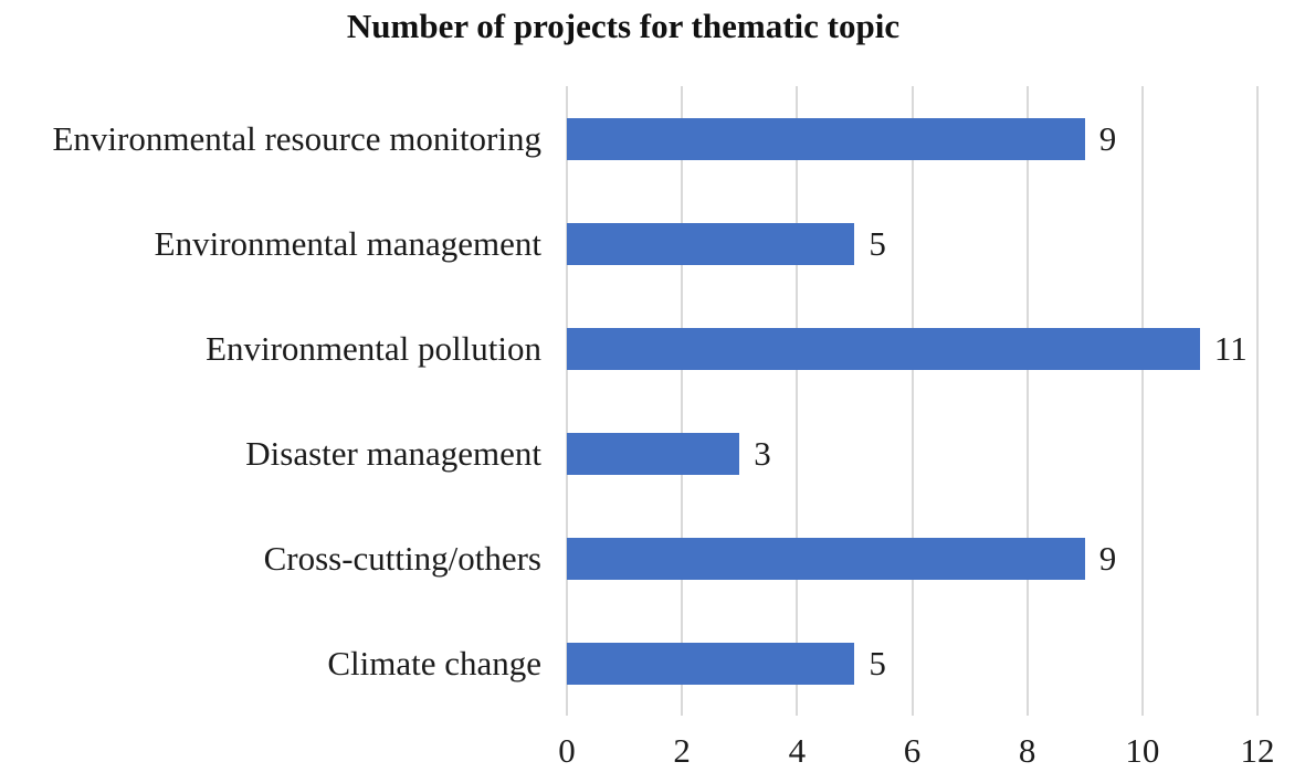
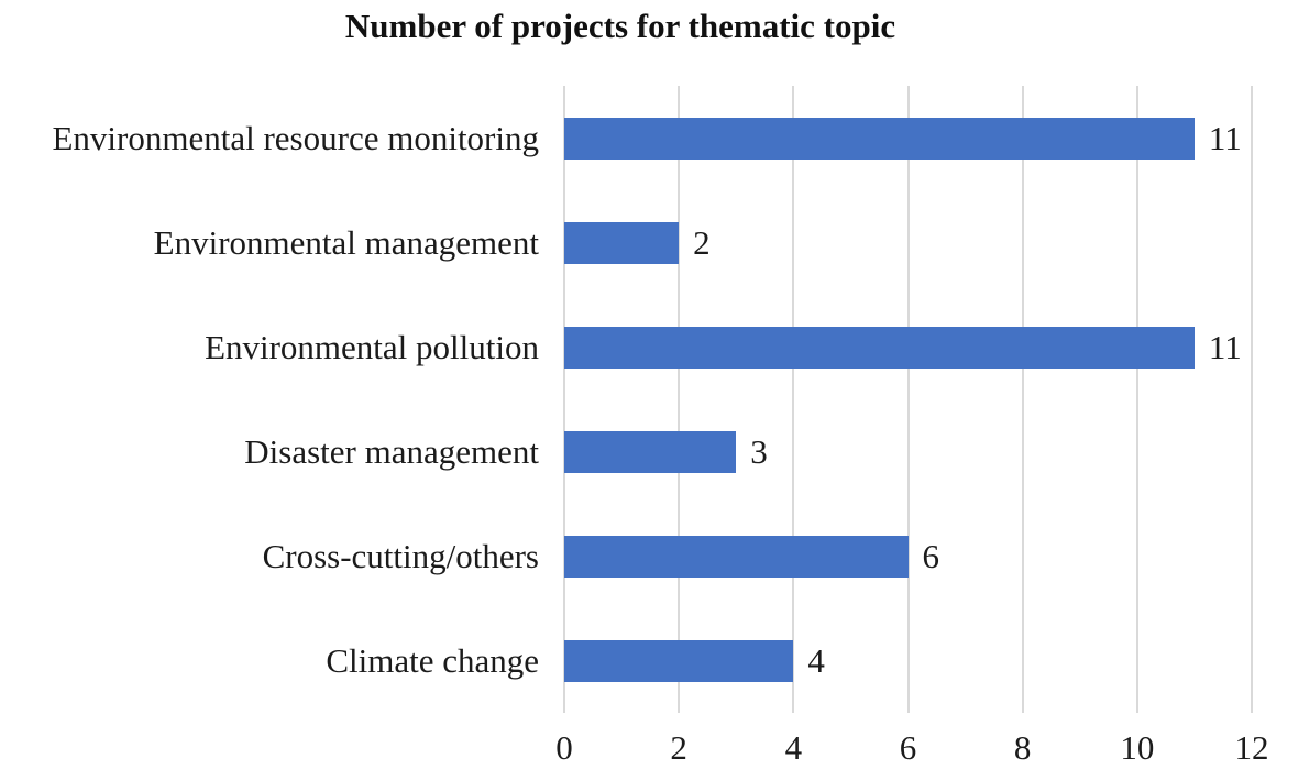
Environmental resource monitoring: 9 -> 11
Environmental management: 5 -> 2
Cross-cutting/others: 9 -> 6
Climate change: 5 -> 4
